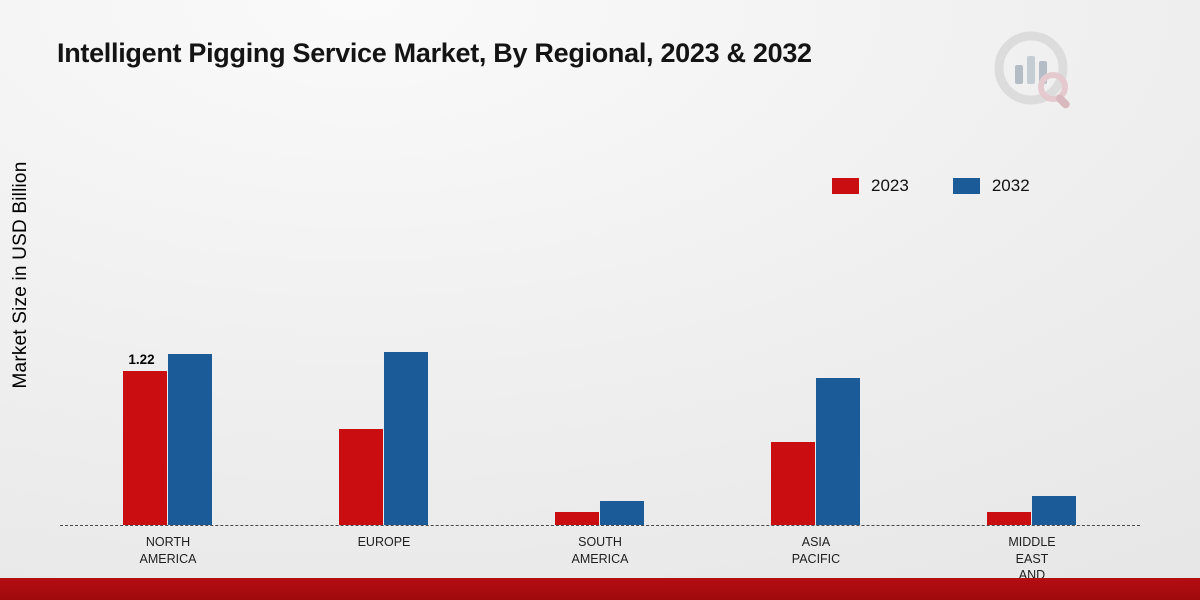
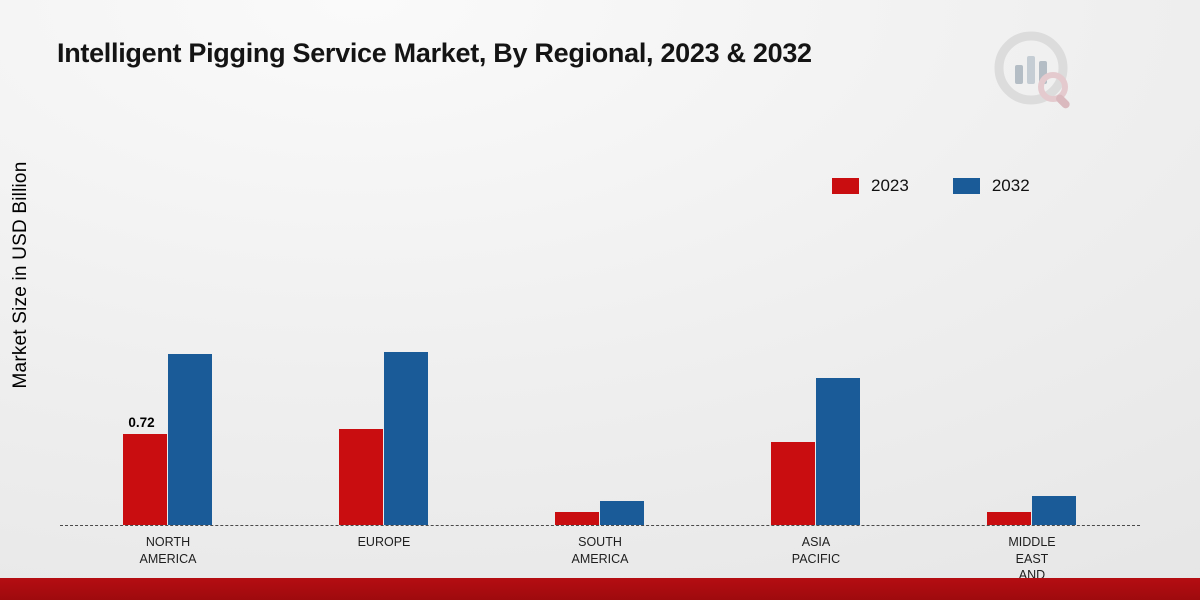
2023/NORTH AMERICA: 1.22 -> 0.72
